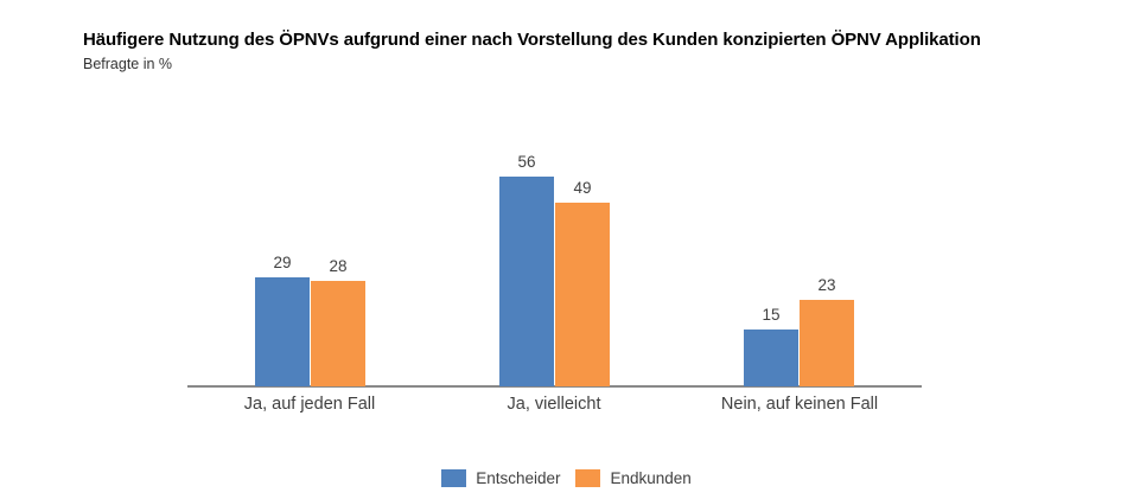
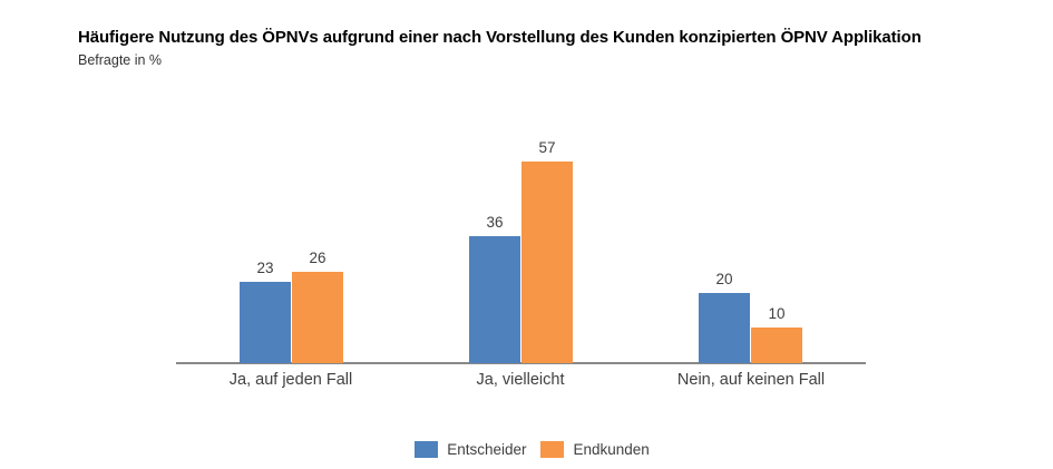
Entscheider/Ja, auf jeden Fall: 29 -> 23
Endkunden/Ja, auf jeden Fall: 28 -> 26
Entscheider/Ja, vielleicht: 56 -> 36
Endkunden/Ja, vielleicht: 49 -> 57
Entscheider/Nein, auf keinen Fall: 15 -> 20
Endkunden/Nein, auf keinen Fall: 23 -> 10
